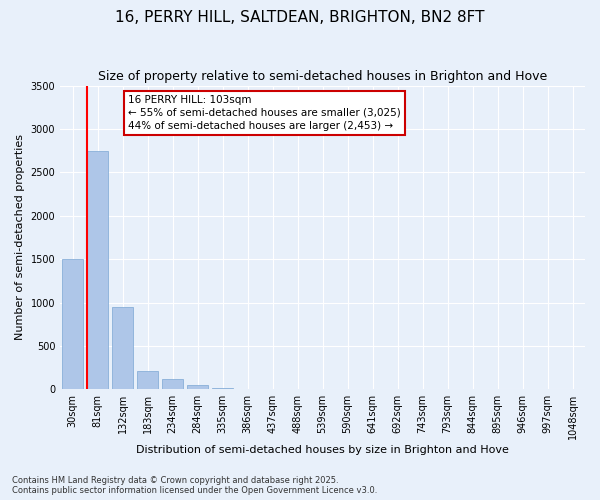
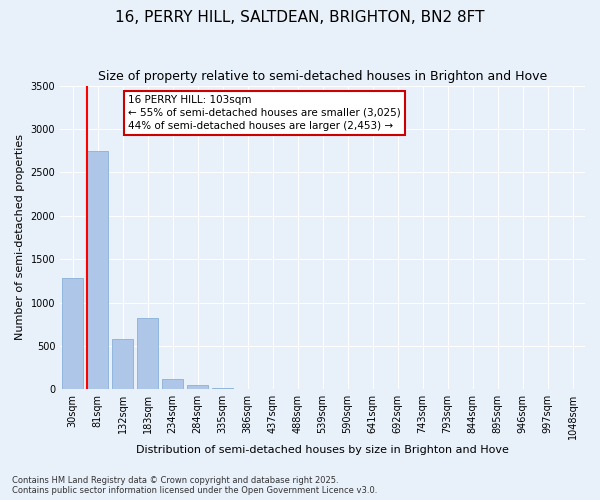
30sqm: 1500 -> 1280
132sqm: 950 -> 580
183sqm: 210 -> 820
